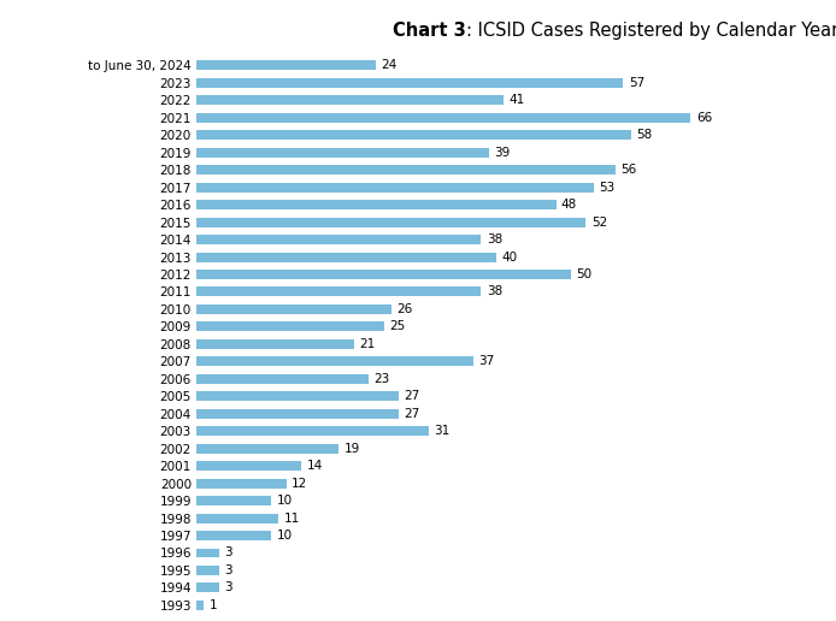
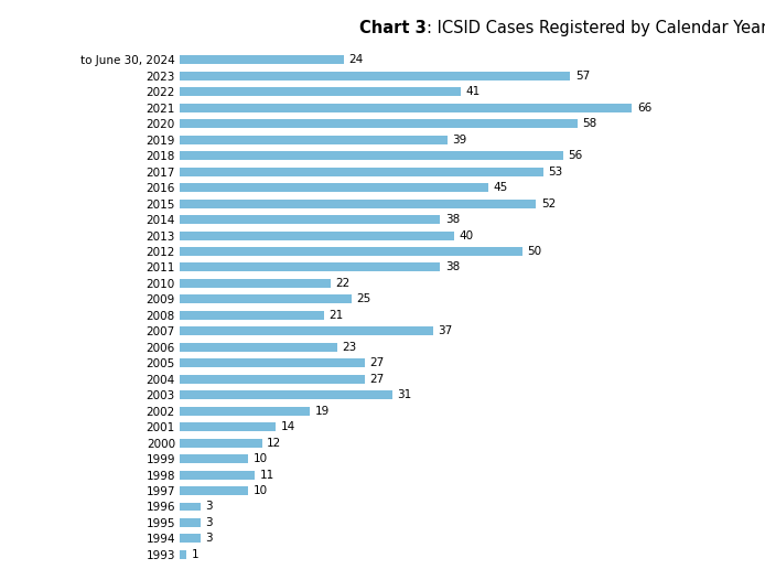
2016: 48 -> 45
2010: 26 -> 22
